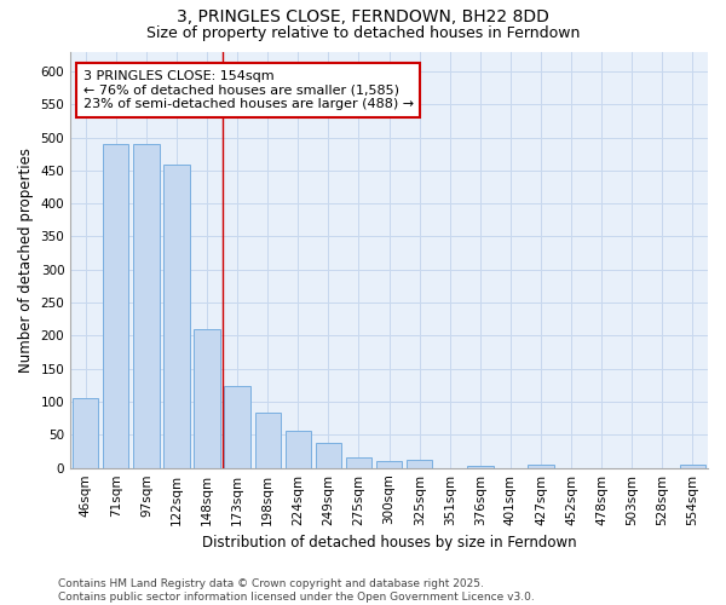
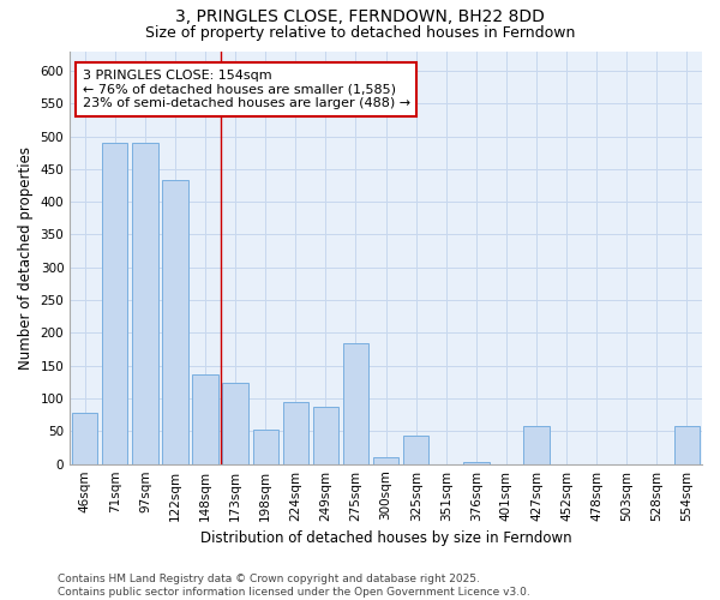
46sqm: 105 -> 78
122sqm: 458 -> 434
148sqm: 210 -> 136
198sqm: 83 -> 52
224sqm: 57 -> 94
249sqm: 37 -> 88
275sqm: 15 -> 184
325sqm: 12 -> 44
427sqm: 5 -> 58
554sqm: 5 -> 58
